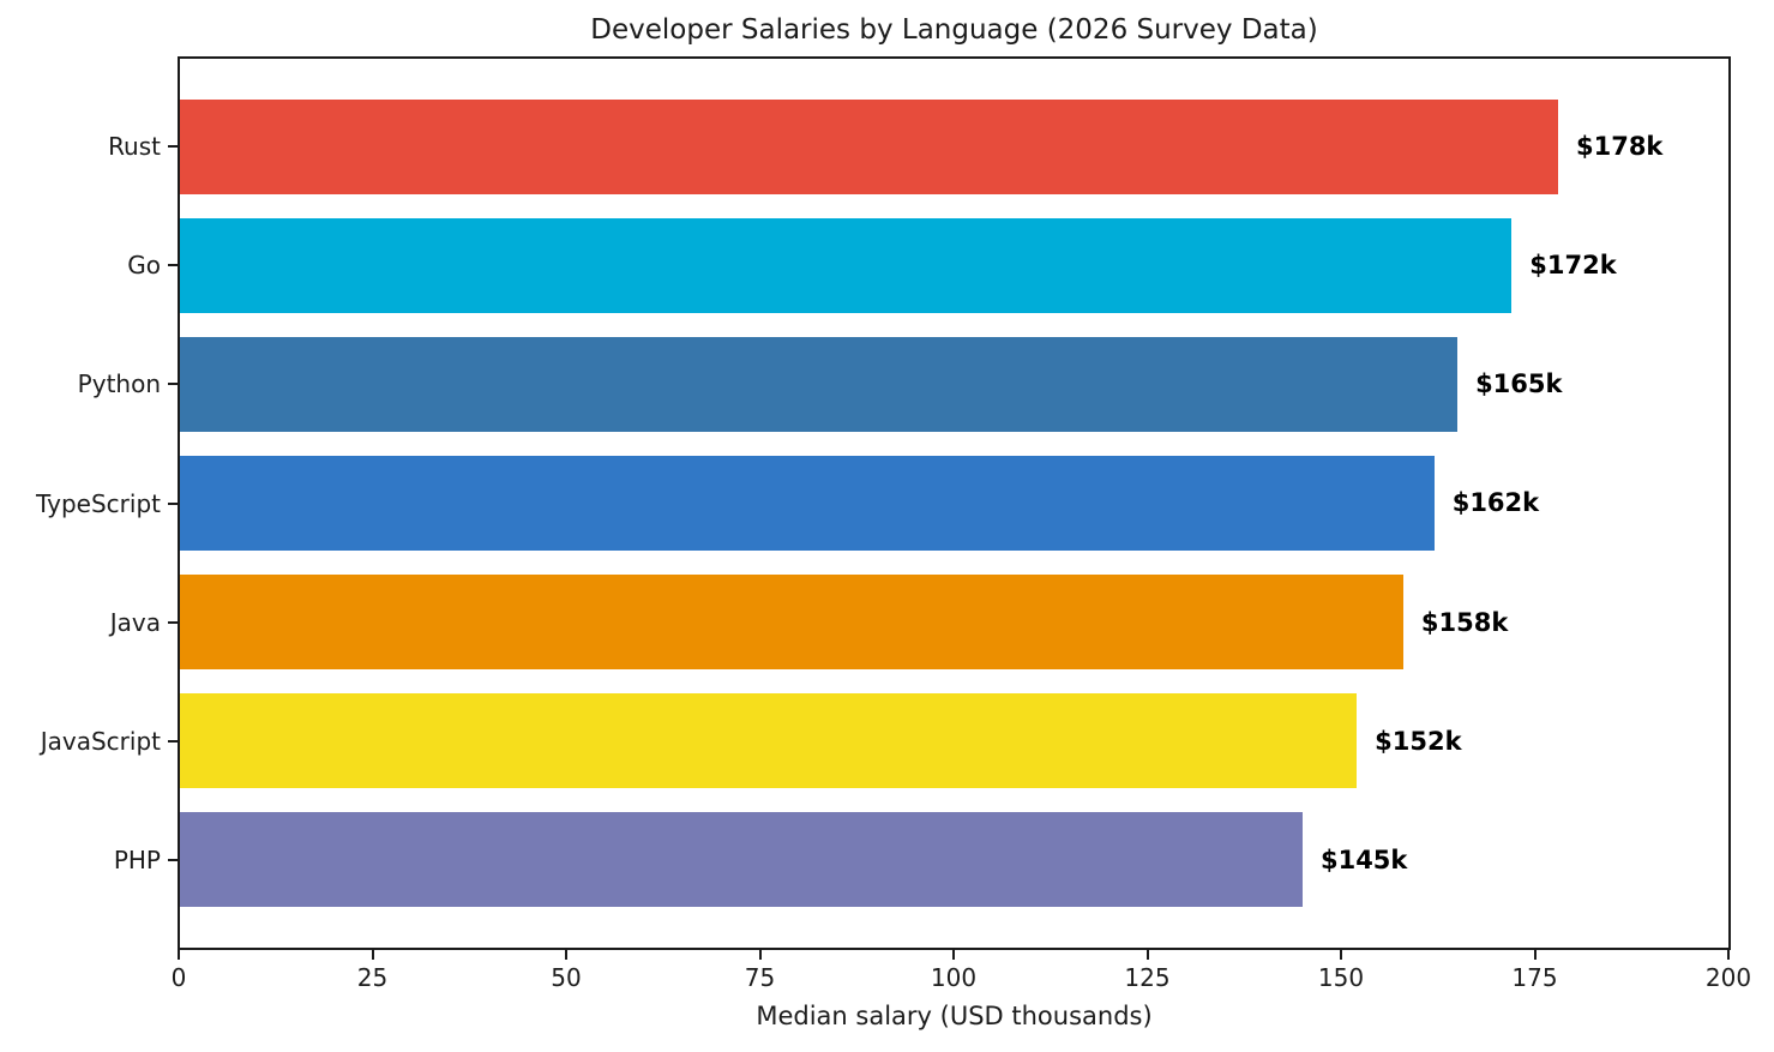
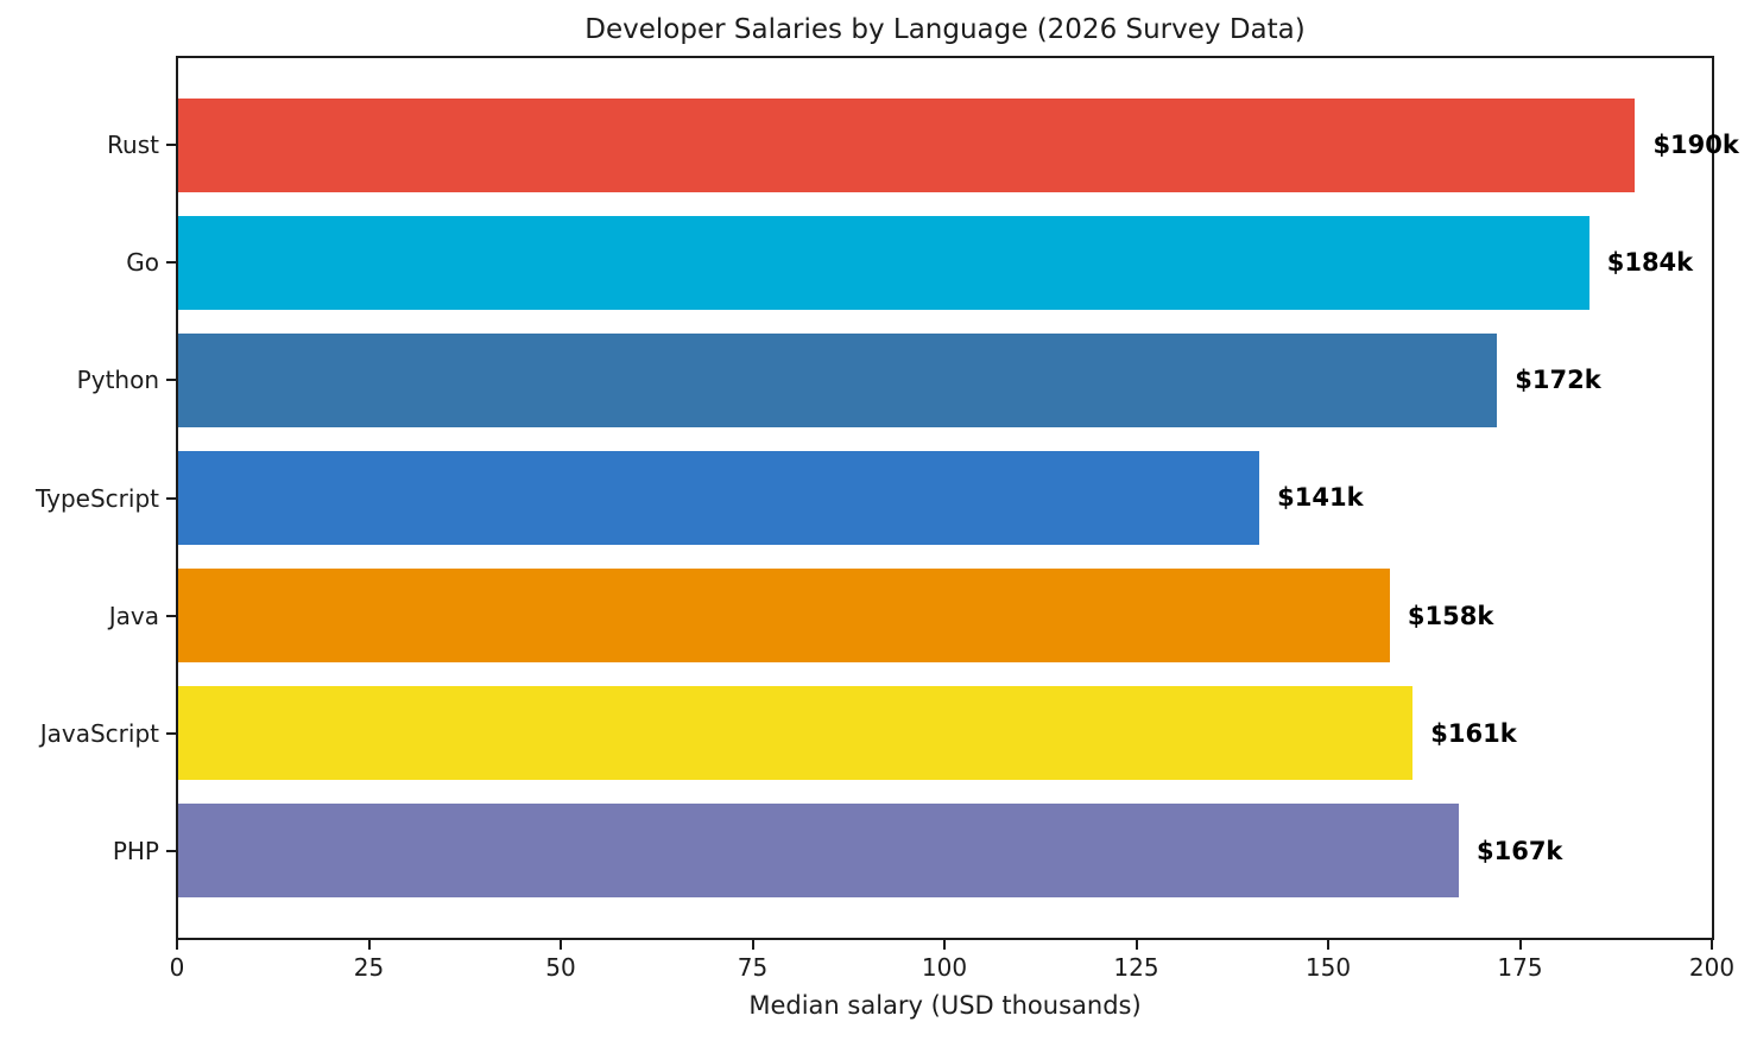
Rust: $178k -> $190k
Go: $172k -> $184k
Python: $165k -> $172k
TypeScript: $162k -> $141k
JavaScript: $152k -> $161k
PHP: $145k -> $167k
